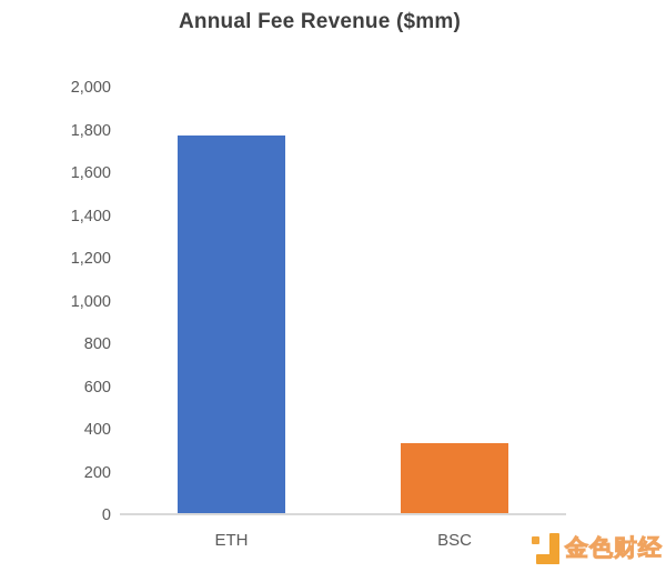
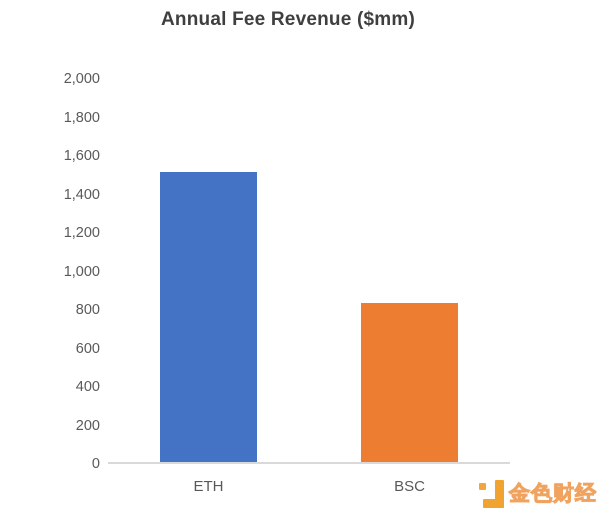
ETH: 1770 -> 1510
BSC: 330 -> 830
